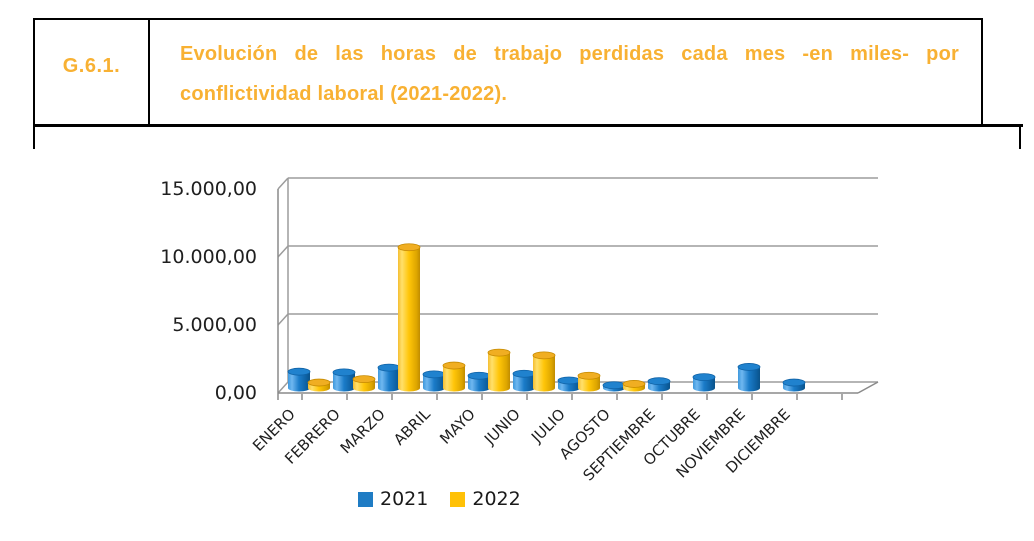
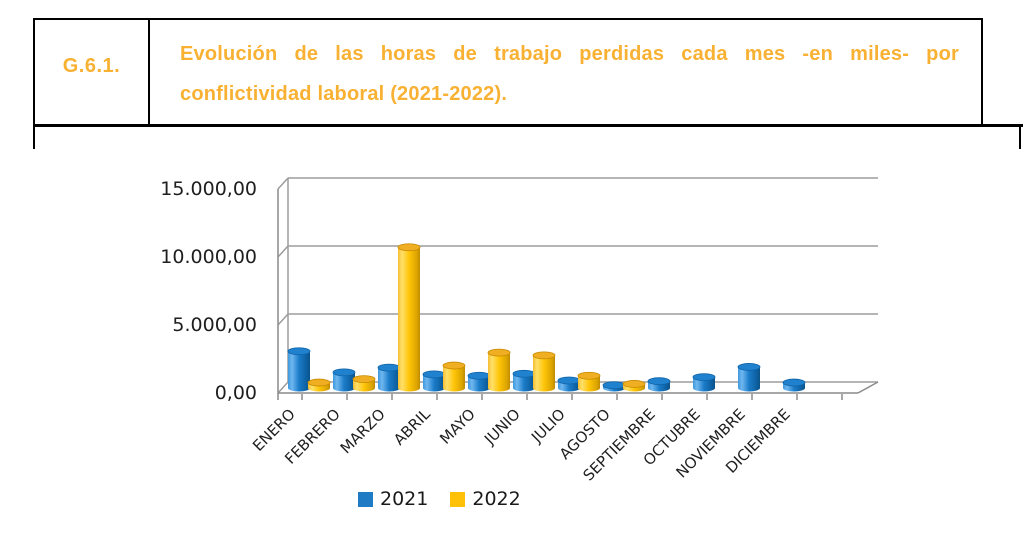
2021/ENERO: 1200 -> 2700
